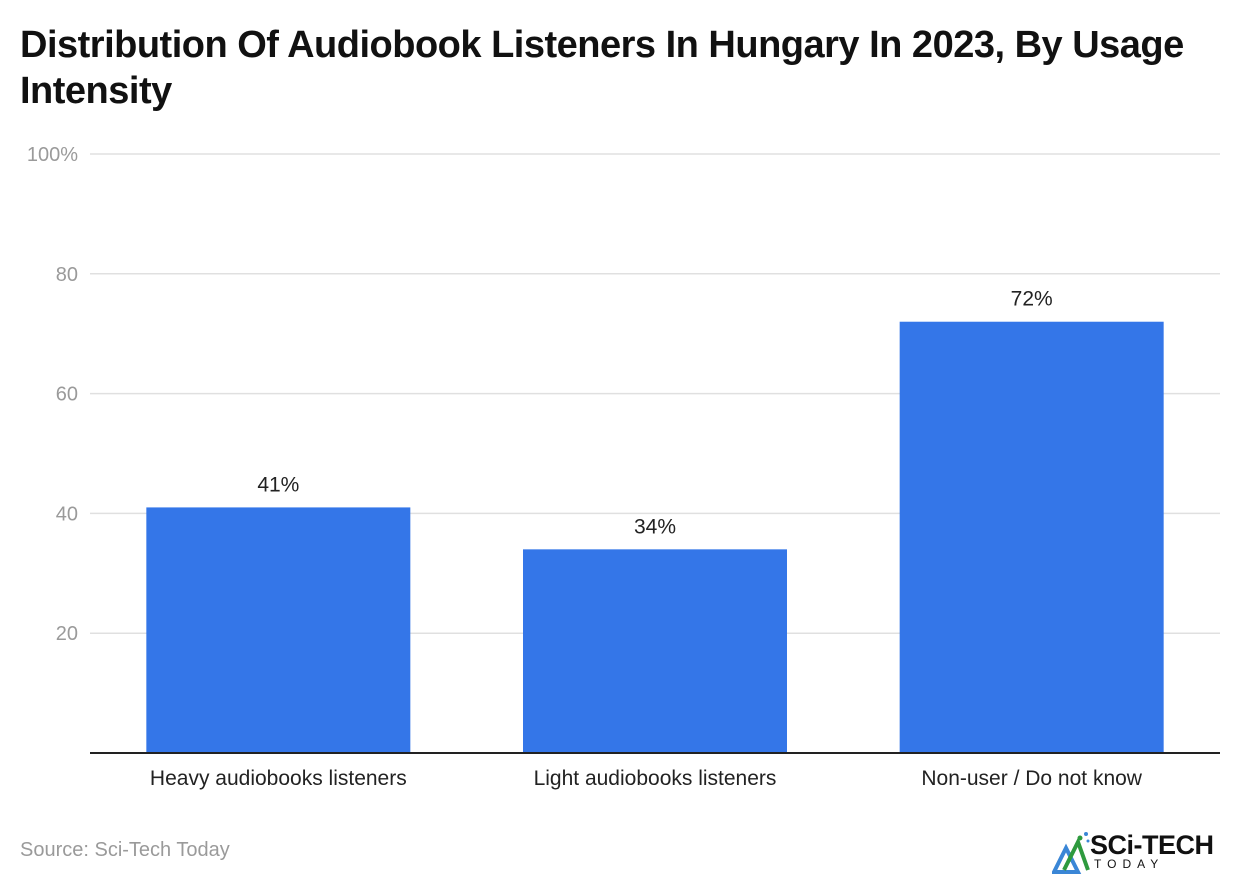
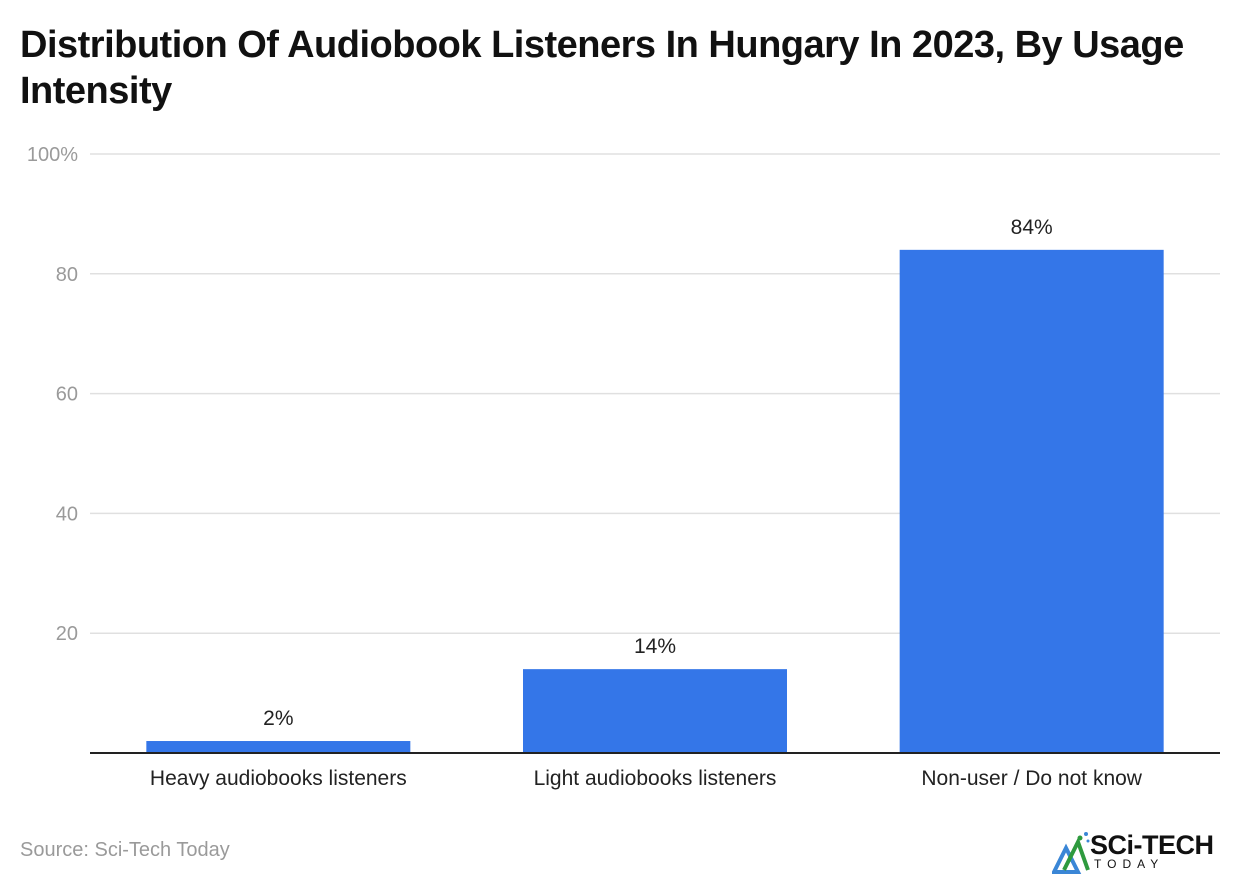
Heavy audiobooks listeners: 41% -> 2%
Light audiobooks listeners: 34% -> 14%
Non-user / Do not know: 72% -> 84%
